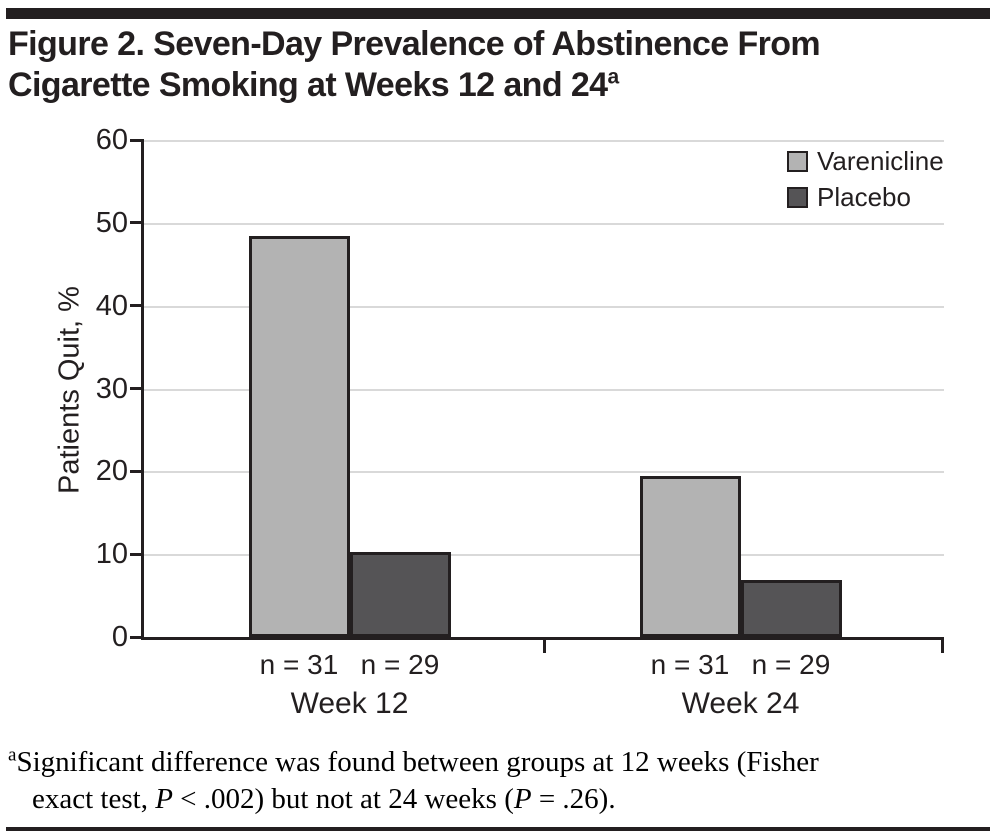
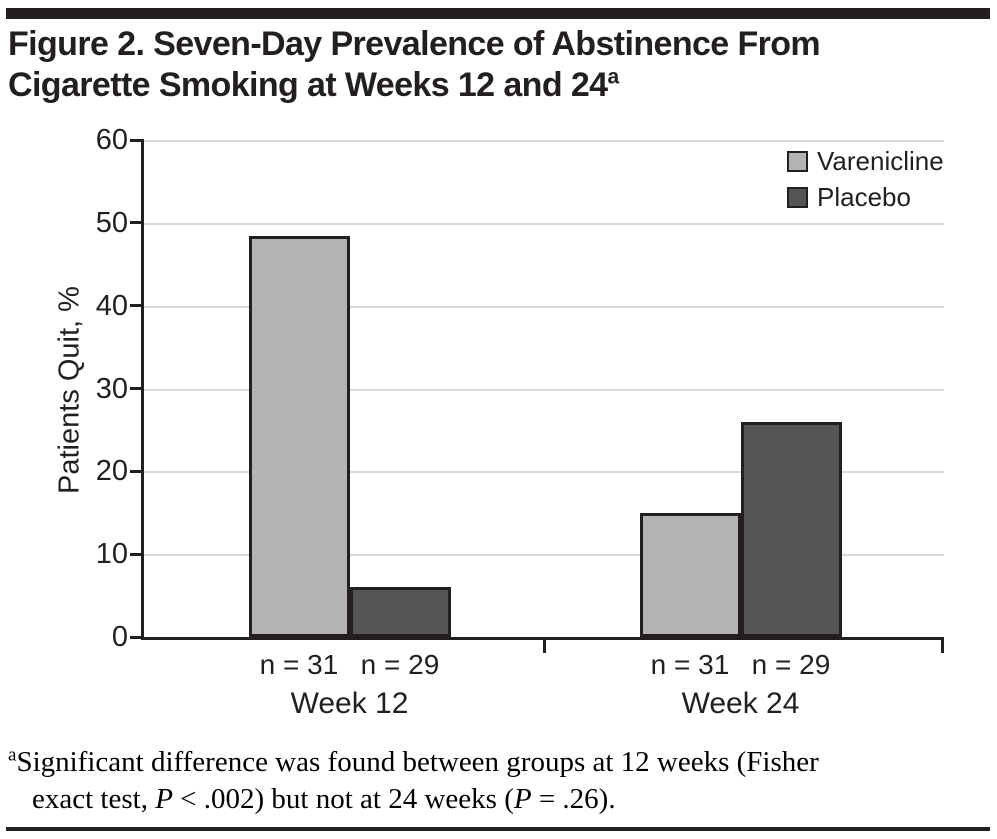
Placebo/Week 12: 10 -> 6
Varenicline/Week 24: 19 -> 15
Placebo/Week 24: 7 -> 26
